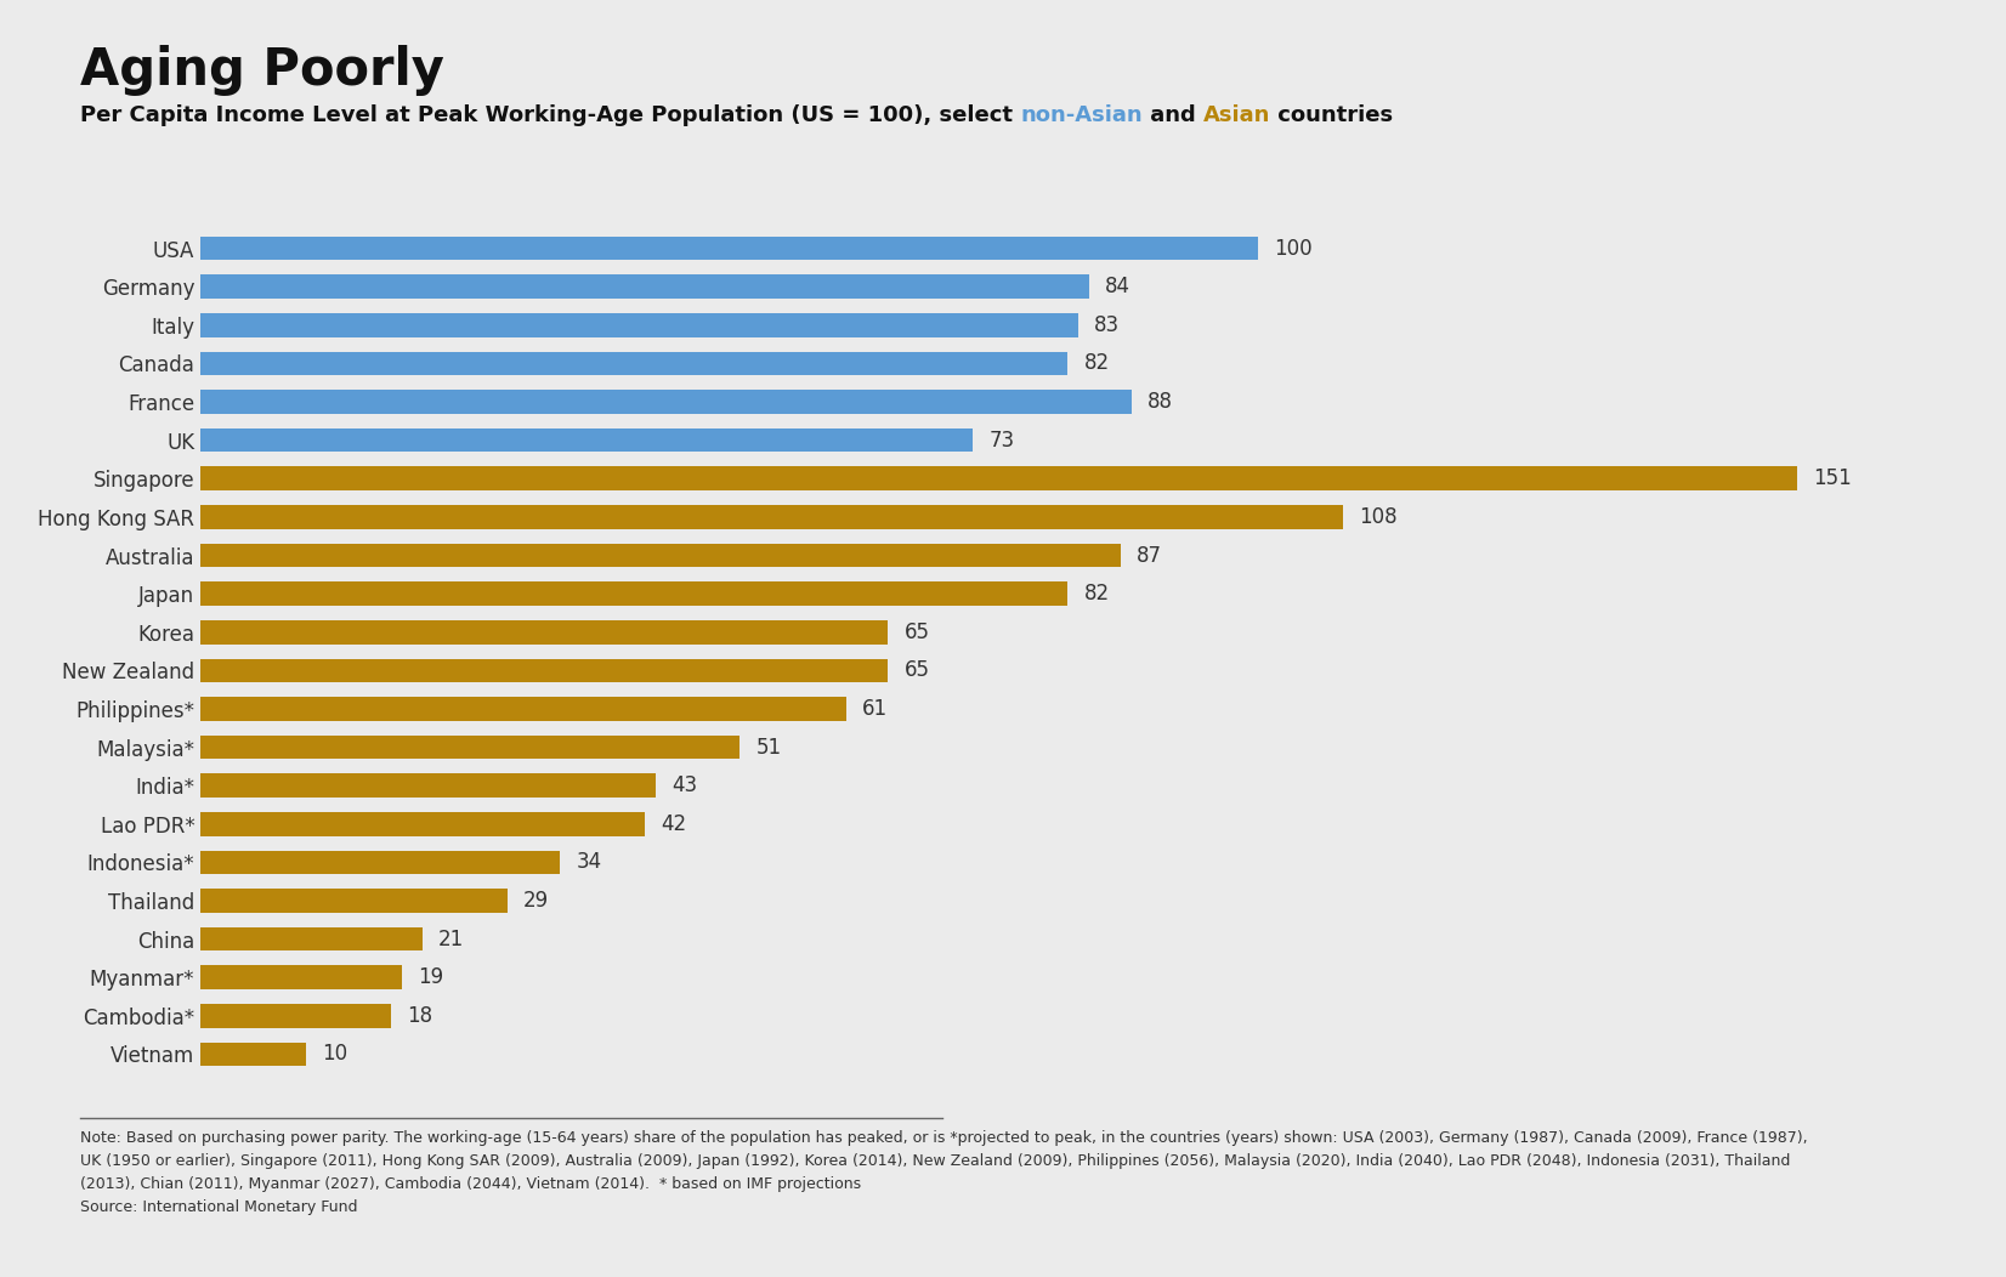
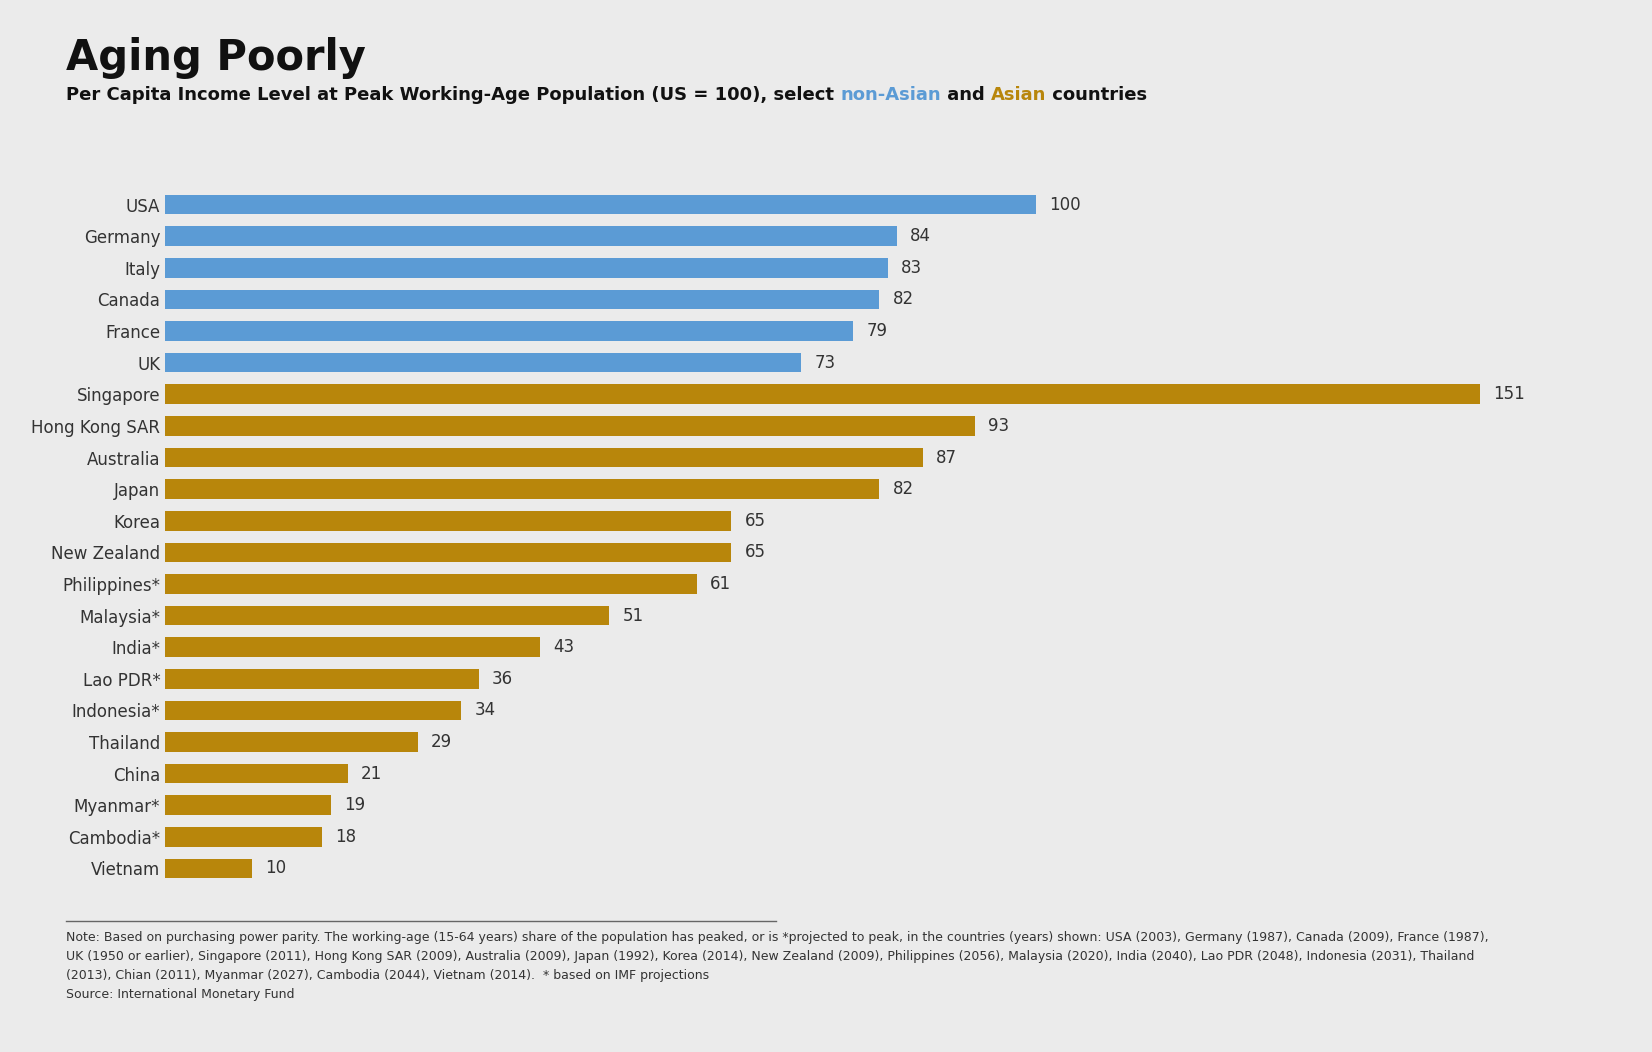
France: 88 -> 79
Hong Kong SAR: 108 -> 93
Lao PDR*: 42 -> 36
